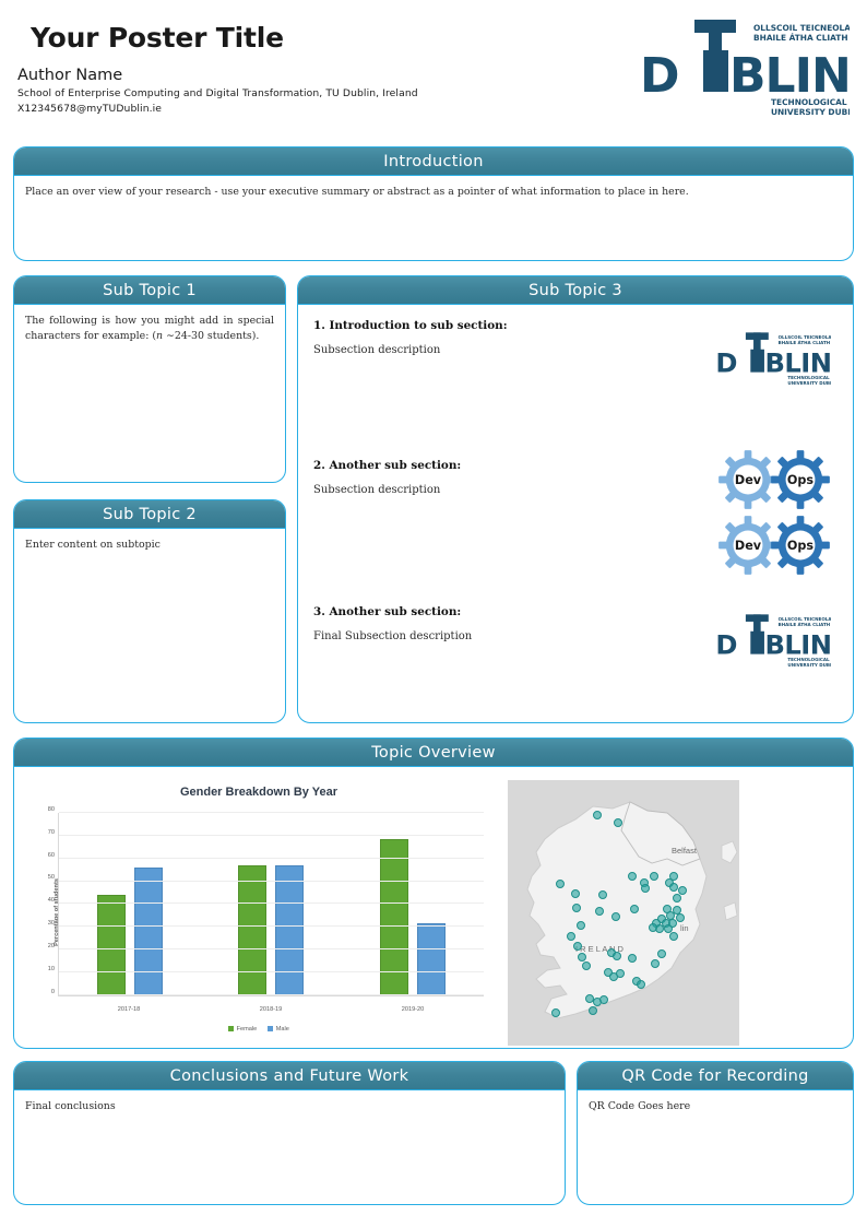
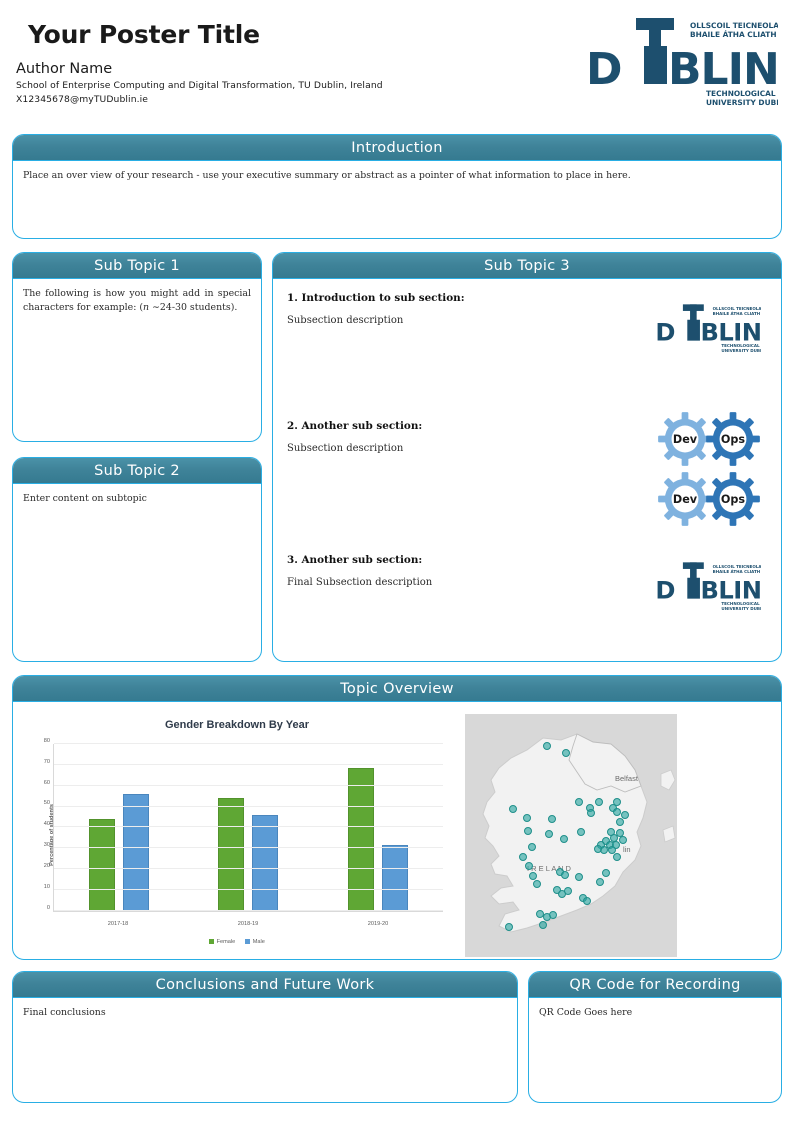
Female/2018-19: 57 -> 54
Male/2018-19: 57 -> 46
